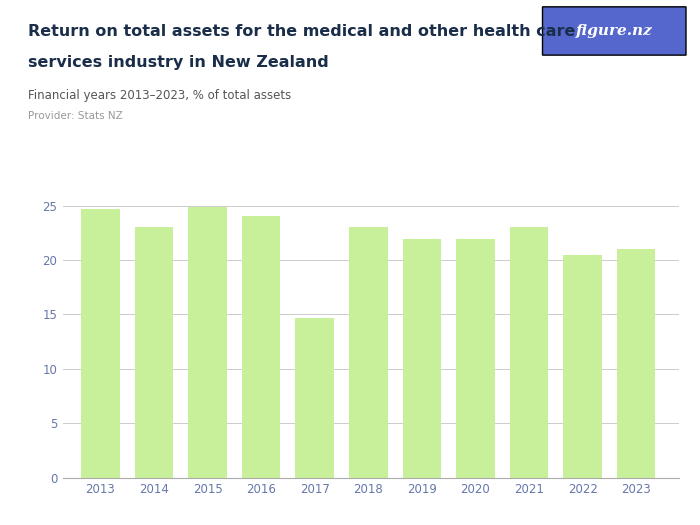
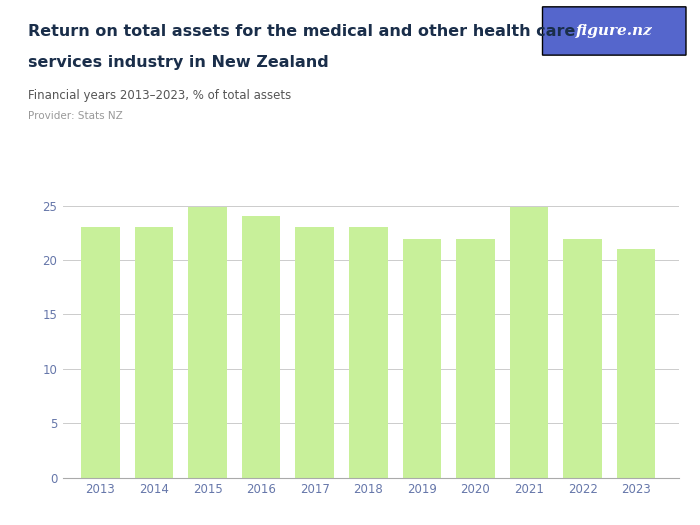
2013: 24.7 -> 23.0
2017: 14.7 -> 23.0
2021: 23.0 -> 24.9
2022: 20.5 -> 21.9
